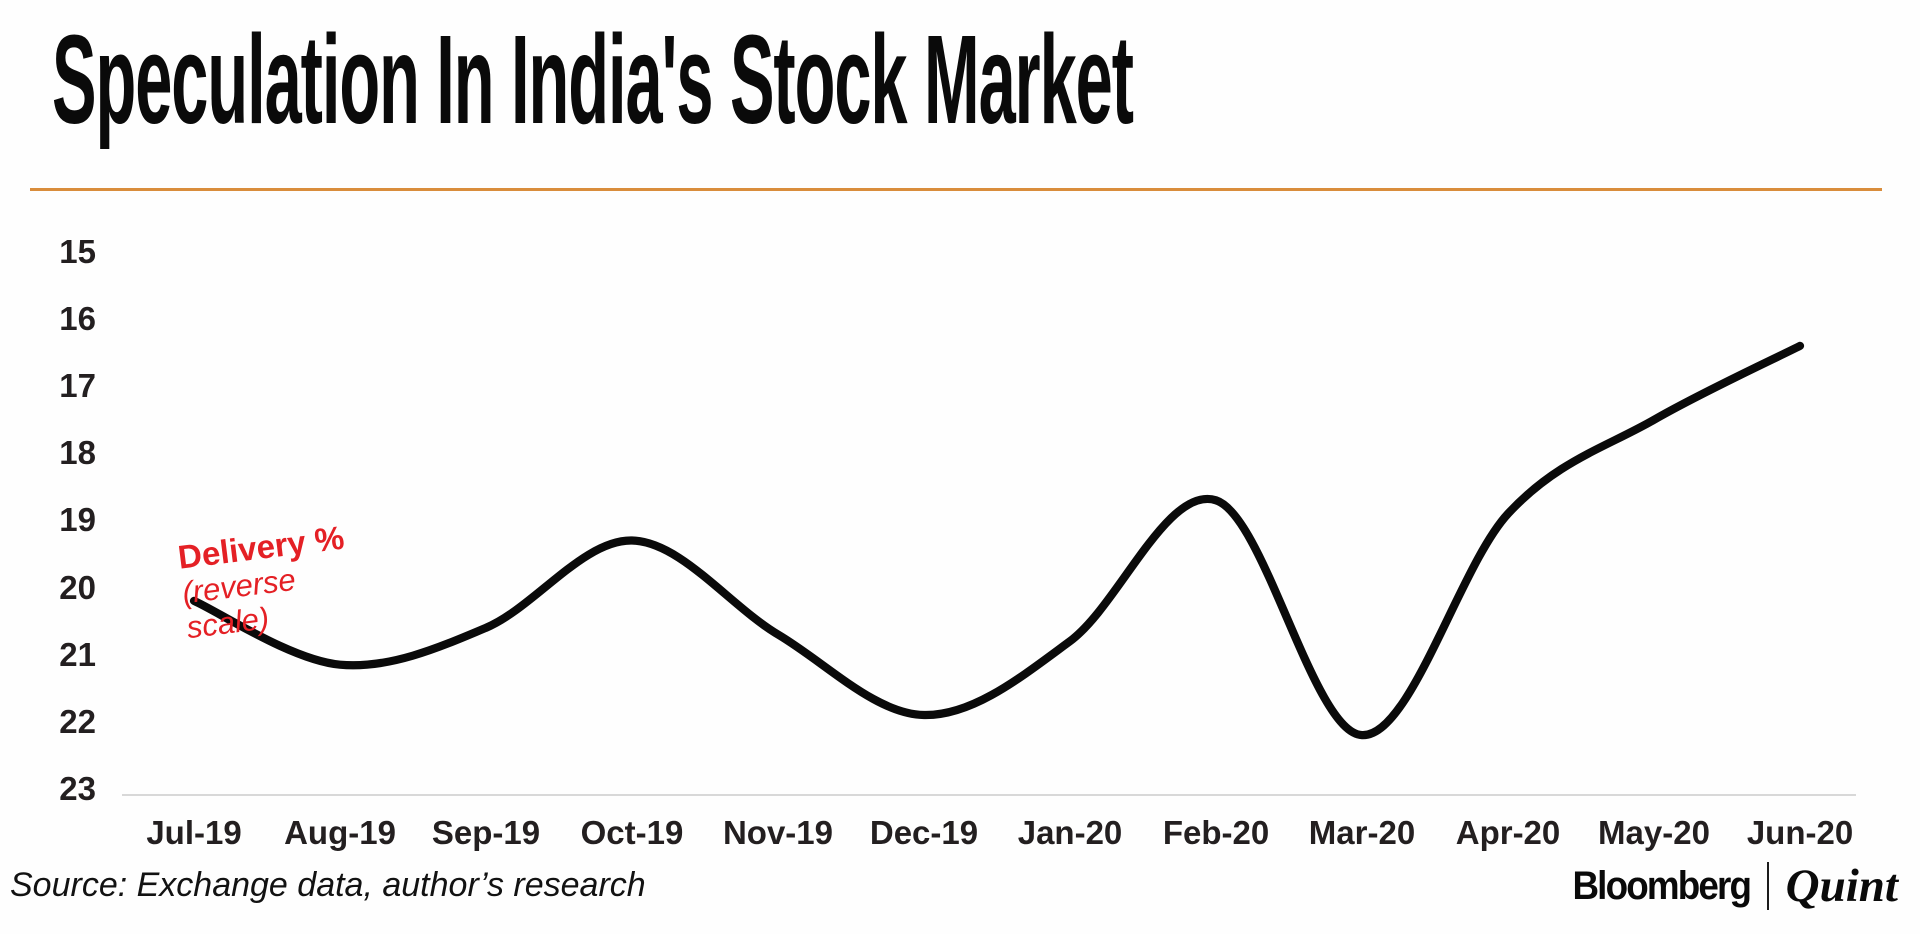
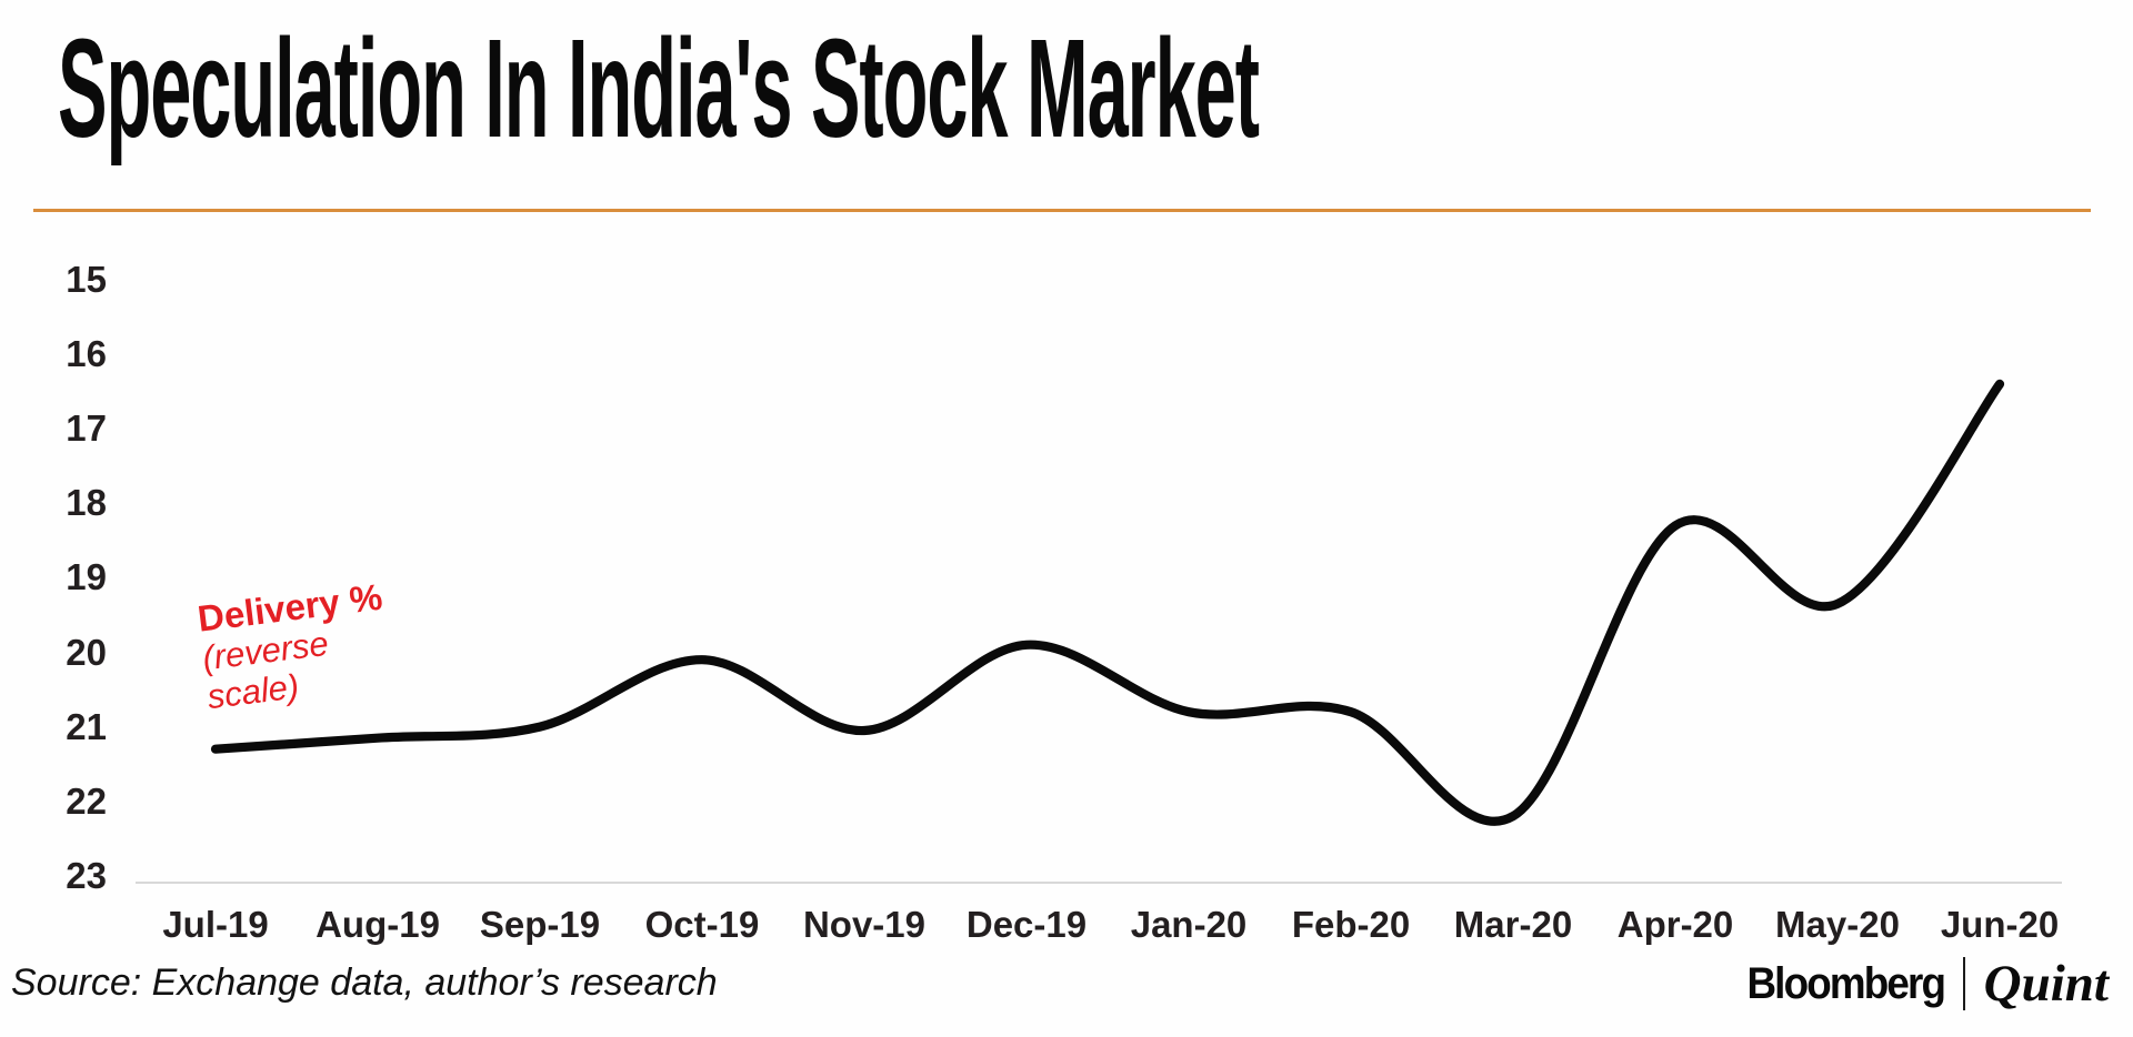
Jul-19: 20.2 -> 21.3
Sep-19: 20.6 -> 21.0
Oct-19: 19.3 -> 20.1
Nov-19: 20.7 -> 21.1
Dec-19: 21.9 -> 19.9
Feb-20: 18.7 -> 20.8
Apr-20: 18.9 -> 18.3
May-20: 17.5 -> 19.4
